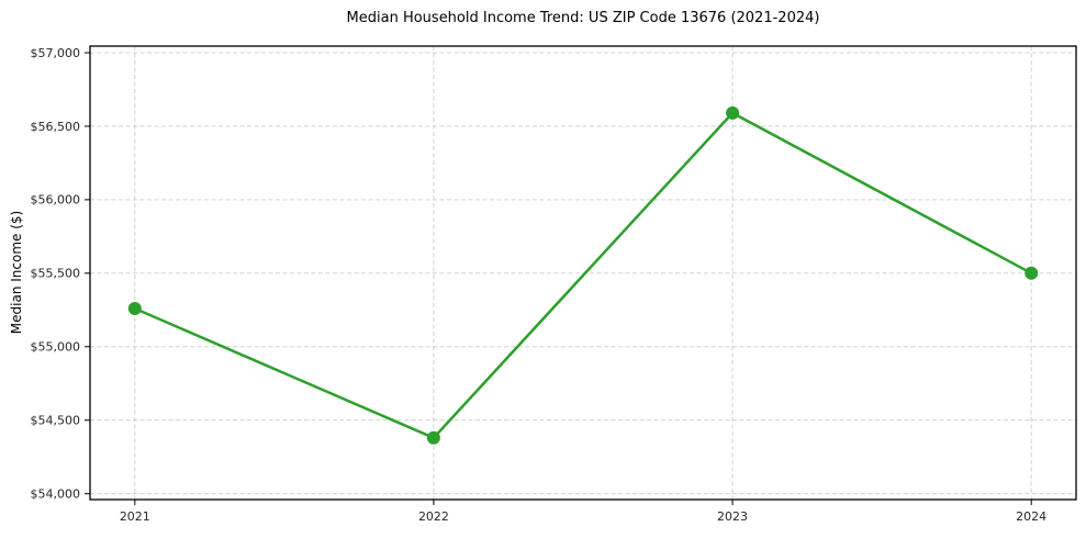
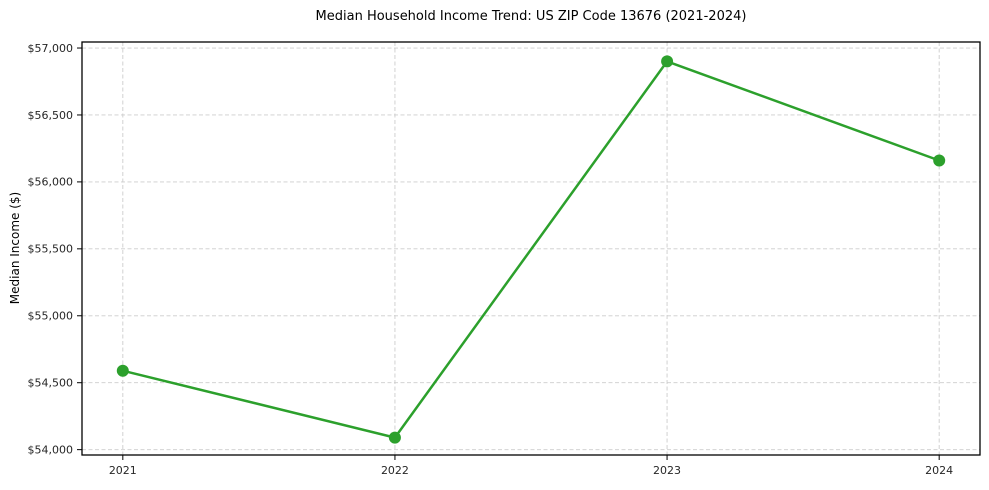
2021: $55260 -> $54590
2022: $54380 -> $54090
2023: $56590 -> $56900
2024: $55500 -> $56160
